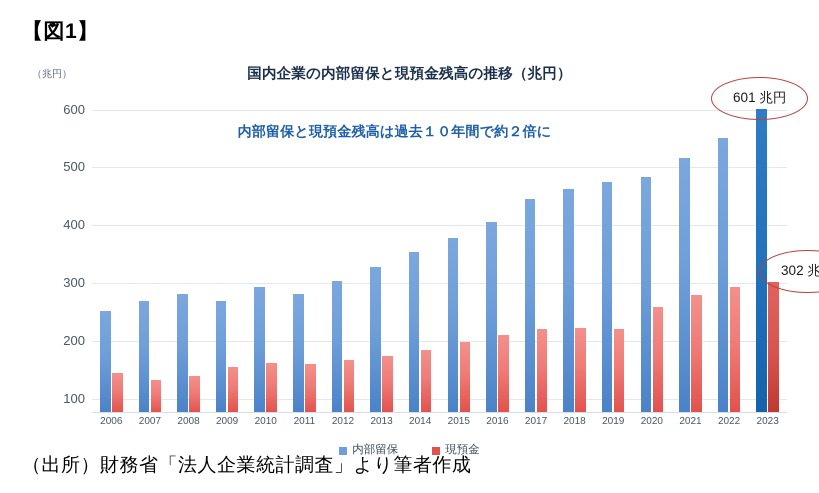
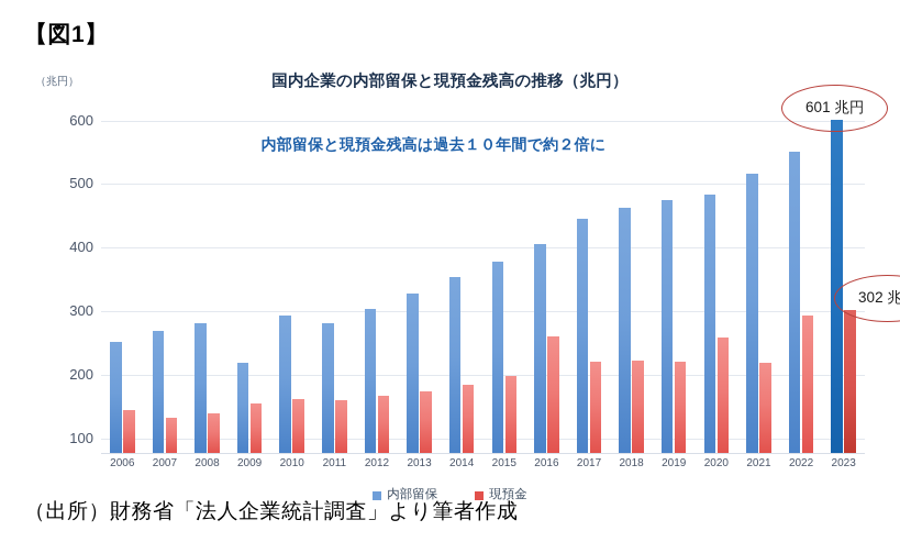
内部留保/2009: 270 -> 220
現預金/2016: 210 -> 260
現預金/2021: 280 -> 220
